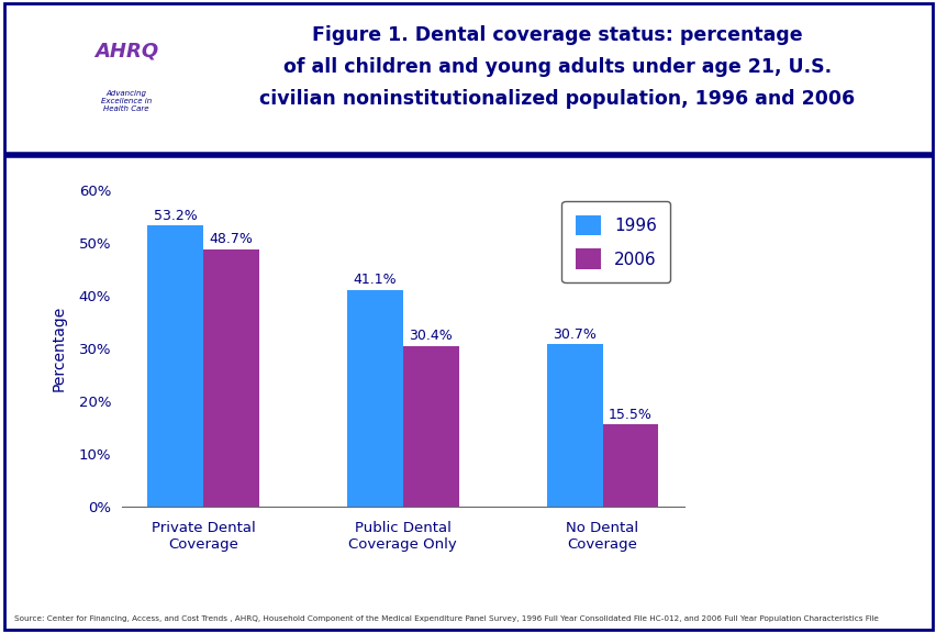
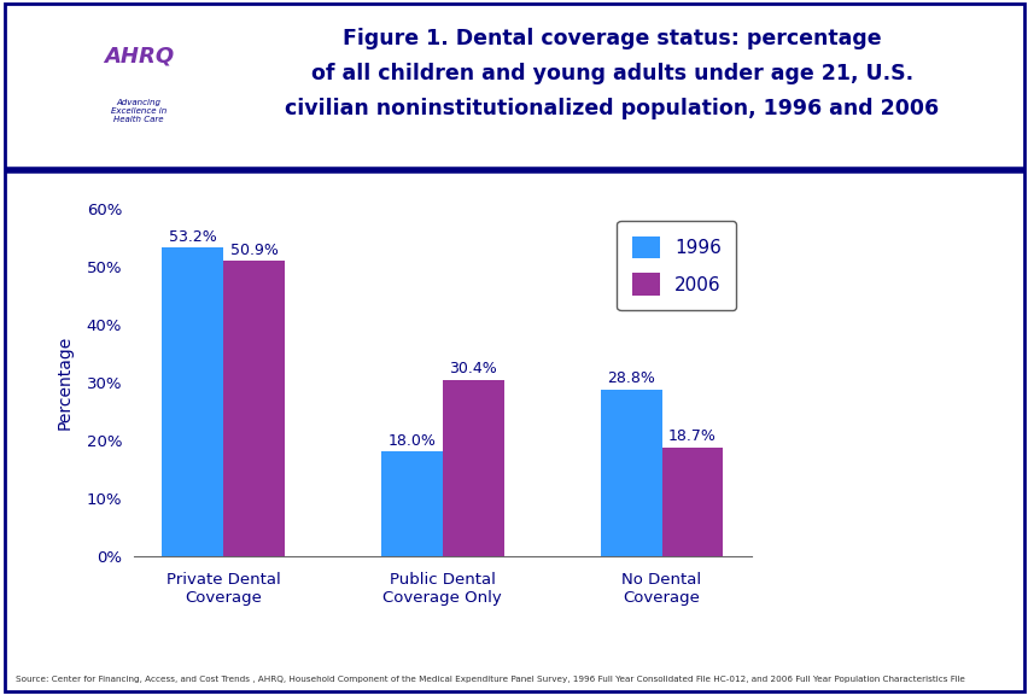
2006/Private Dental Coverage: 48.7% -> 50.9%
1996/Public Dental Coverage Only: 41.1% -> 18.0%
1996/No Dental Coverage: 30.7% -> 28.8%
2006/No Dental Coverage: 15.5% -> 18.7%
